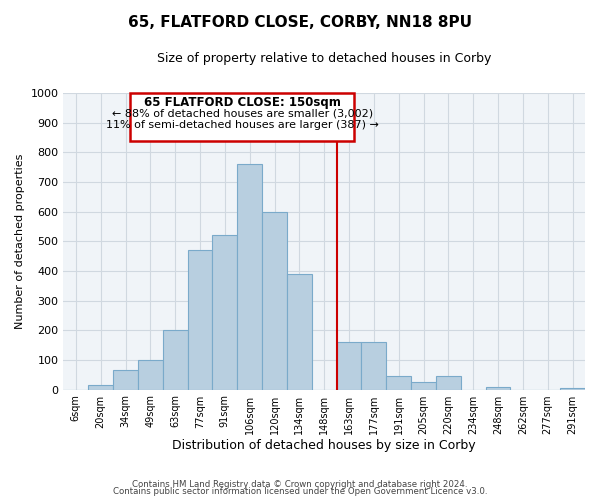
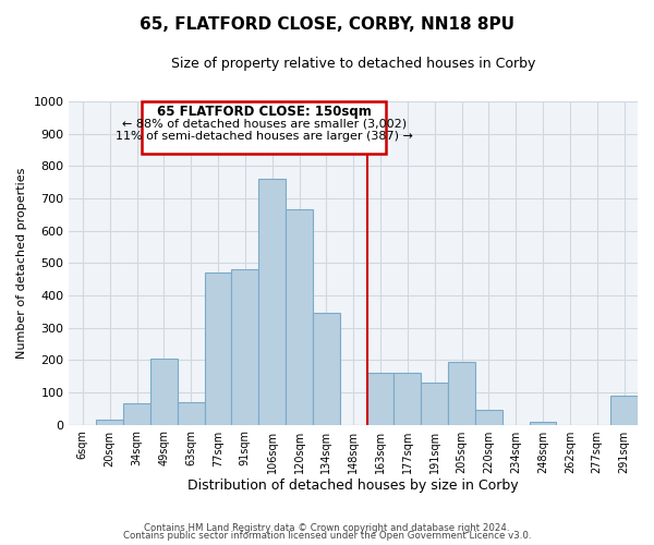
49sqm: 100 -> 205
63sqm: 200 -> 70
91sqm: 520 -> 480
120sqm: 600 -> 665
134sqm: 390 -> 345
191sqm: 45 -> 130
205sqm: 25 -> 195
291sqm: 5 -> 90
